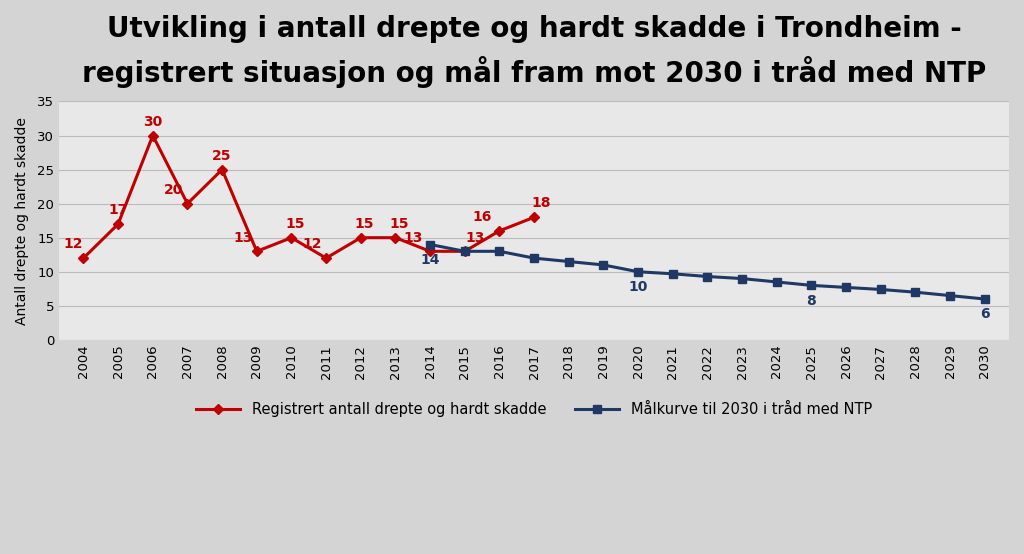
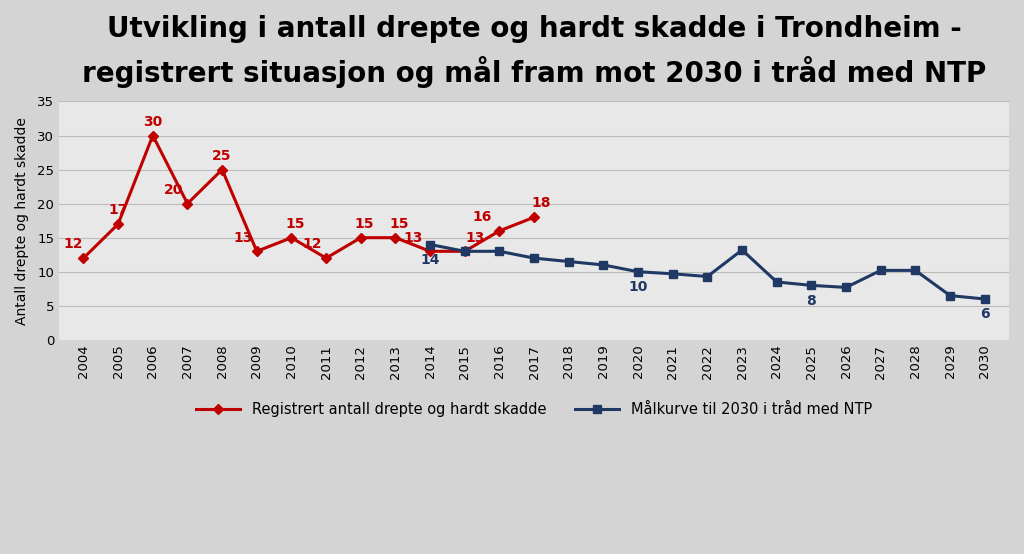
Målkurve til 2030 i tråd med NTP/2023: 9.0 -> 13.2
Målkurve til 2030 i tråd med NTP/2027: 7.4 -> 10.2
Målkurve til 2030 i tråd med NTP/2028: 7.0 -> 10.2
